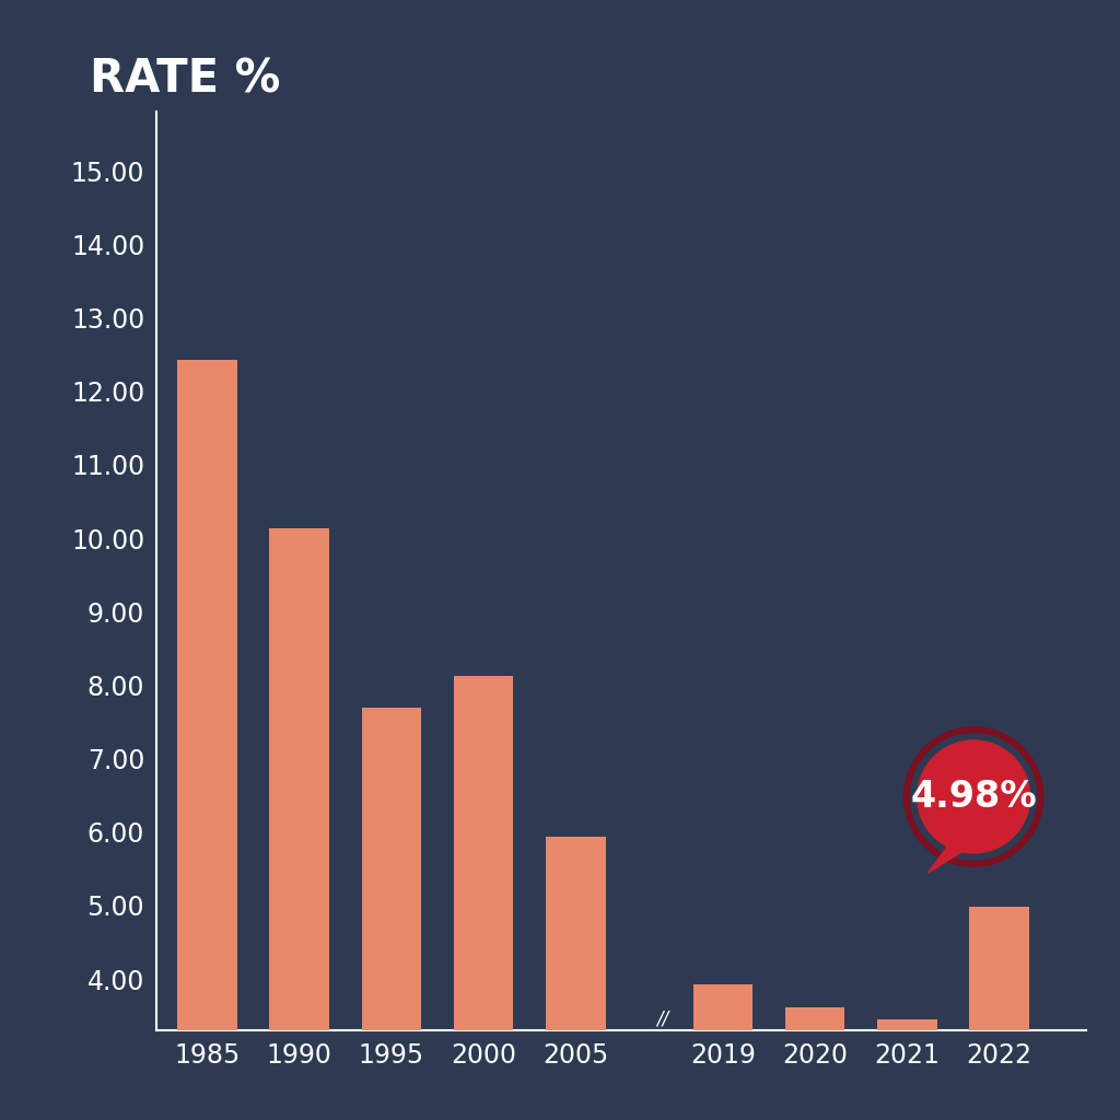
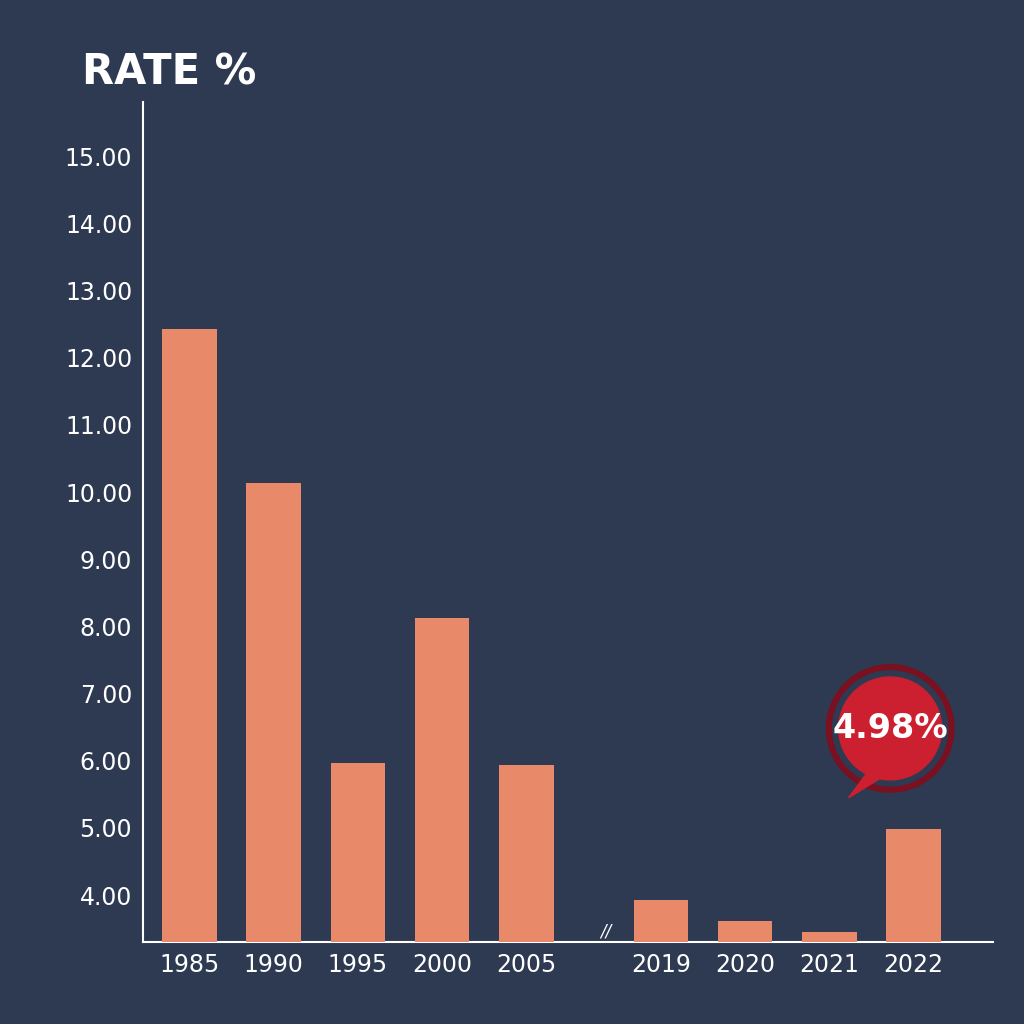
1995: 7.69 -> 5.96
